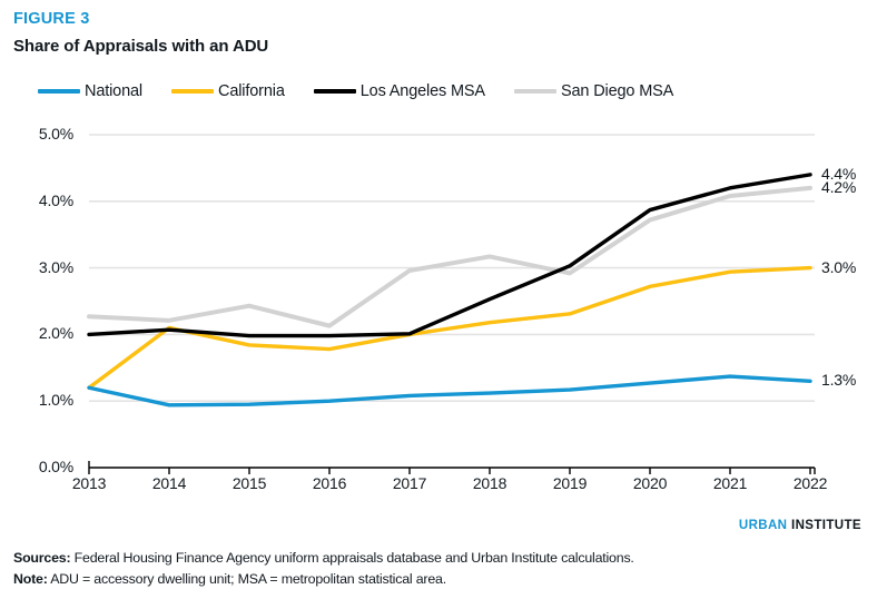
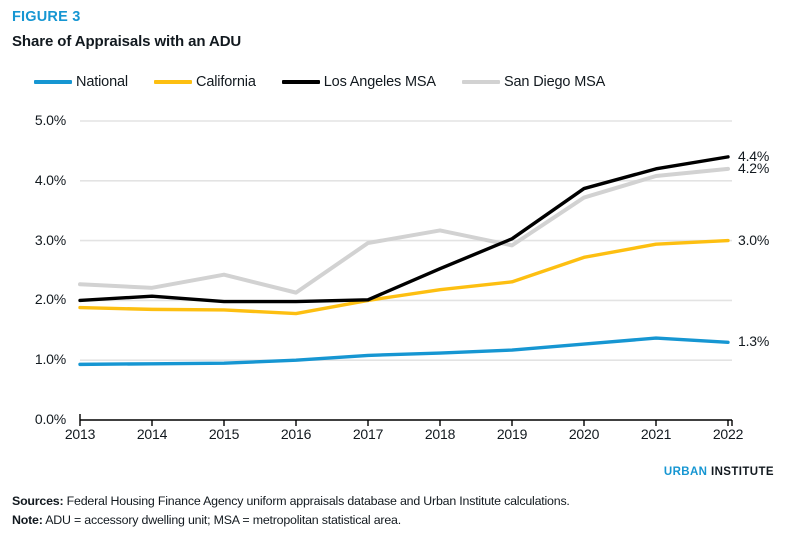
National/2013: 1.2% -> 0.9%
California/2013: 1.2% -> 1.9%
California/2014: 2.1% -> 1.9%
